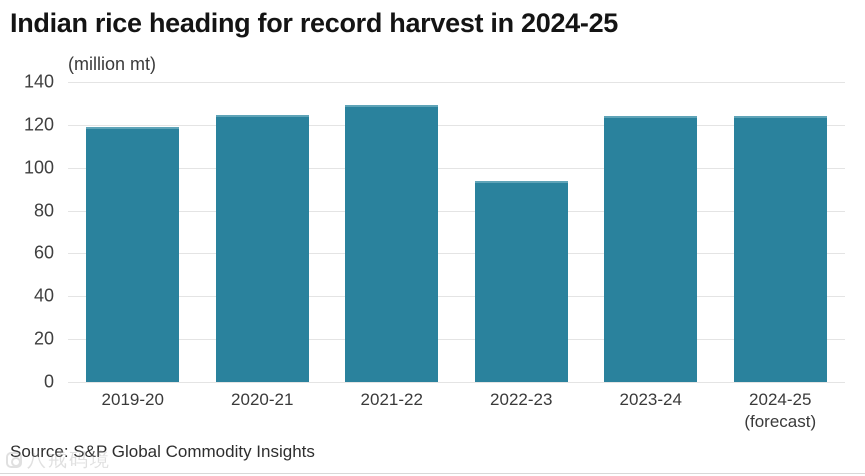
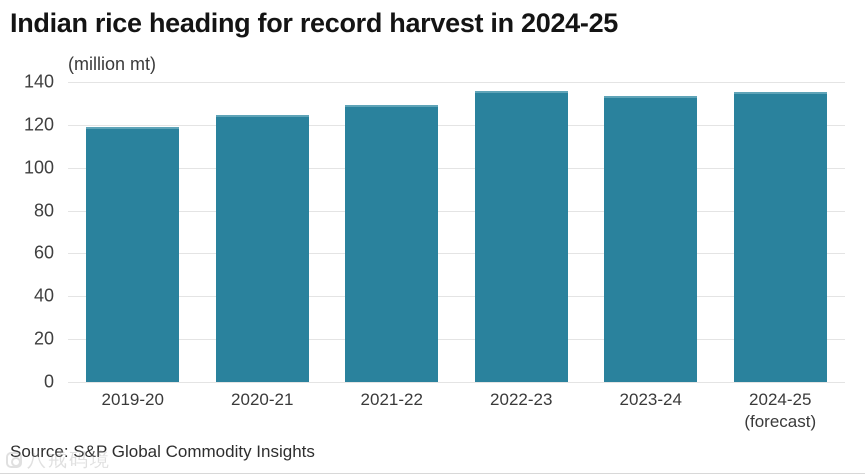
2022-23: 94 -> 136
2023-24: 124 -> 134
2024-25: 124 -> 136
